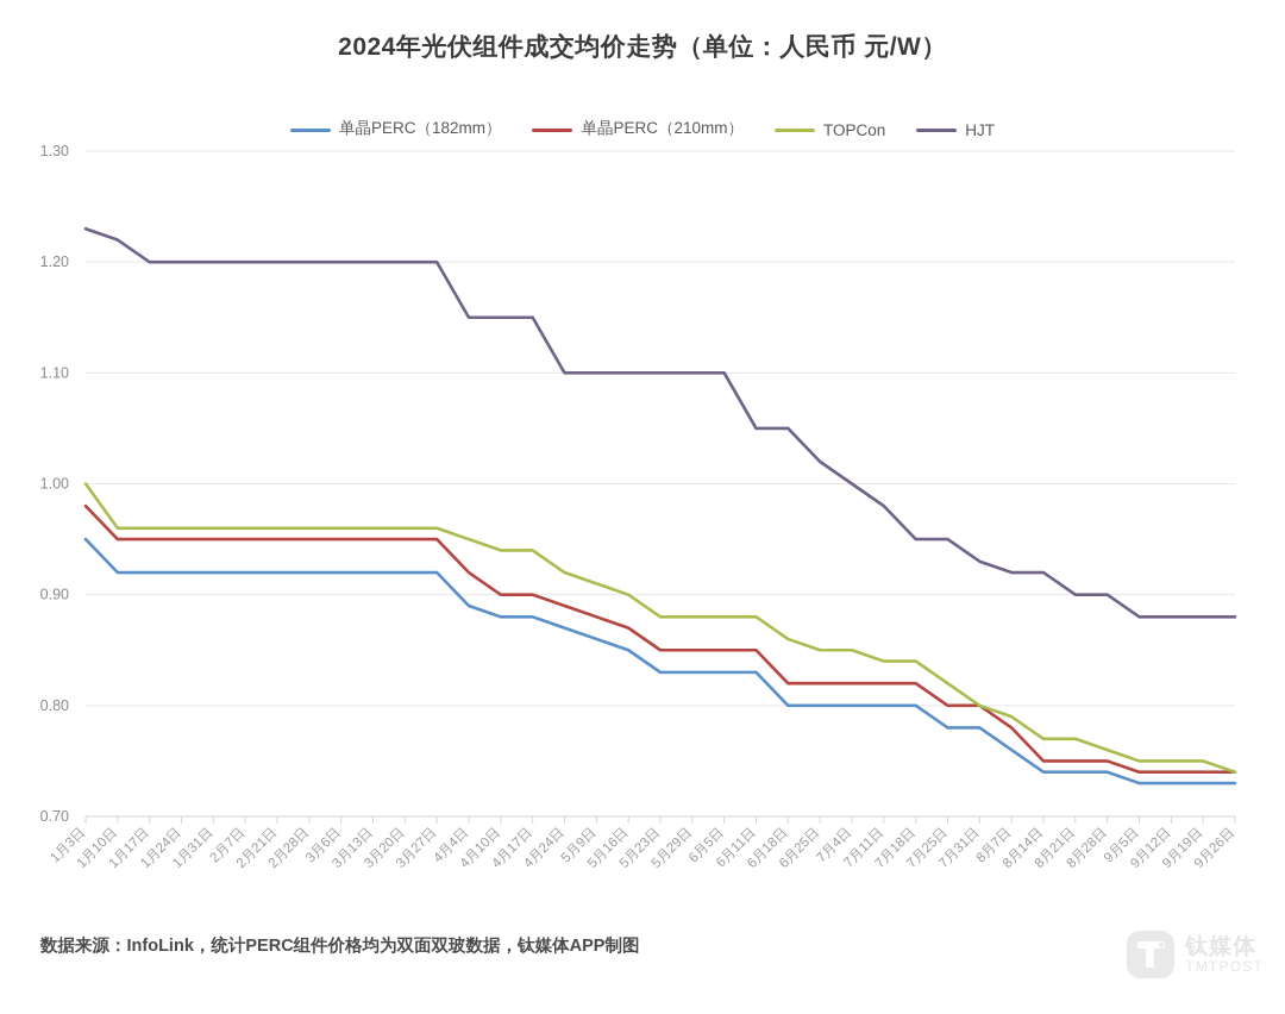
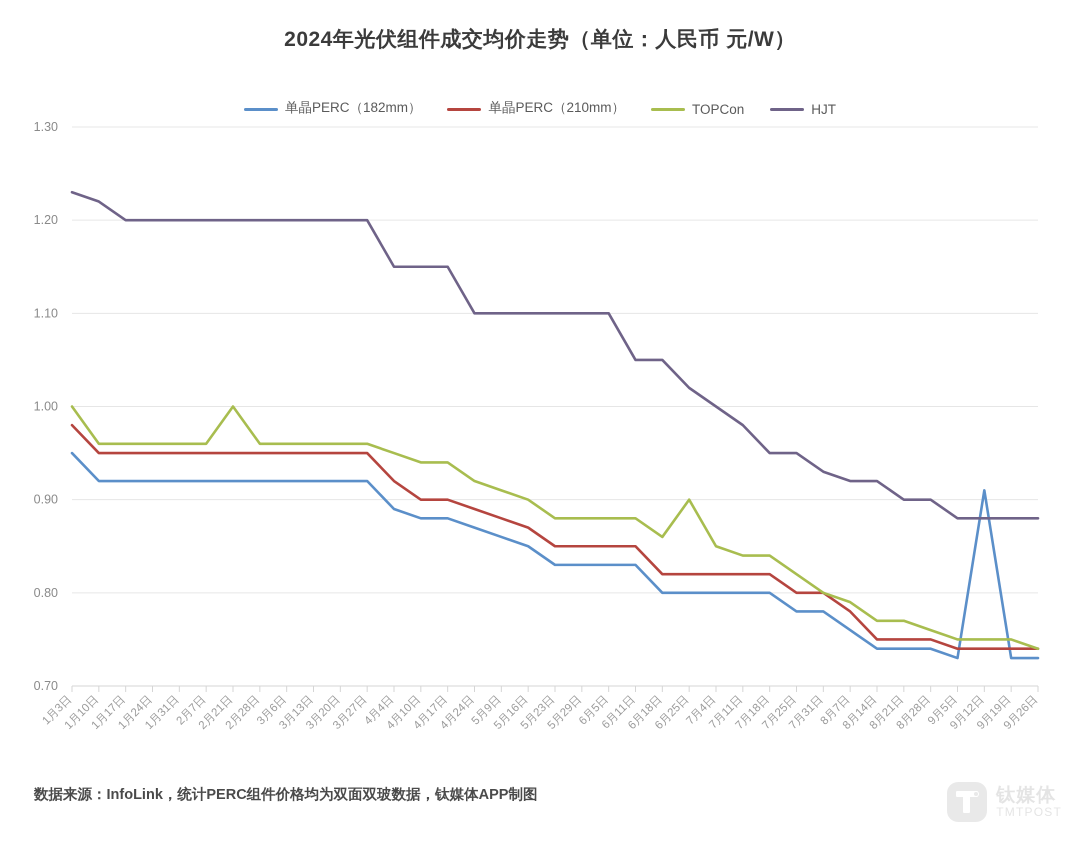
TOPCon/2月21日: 0.96 -> 1.00
TOPCon/6月25日: 0.85 -> 0.90
单晶PERC（182mm）/9月12日: 0.73 -> 0.91
